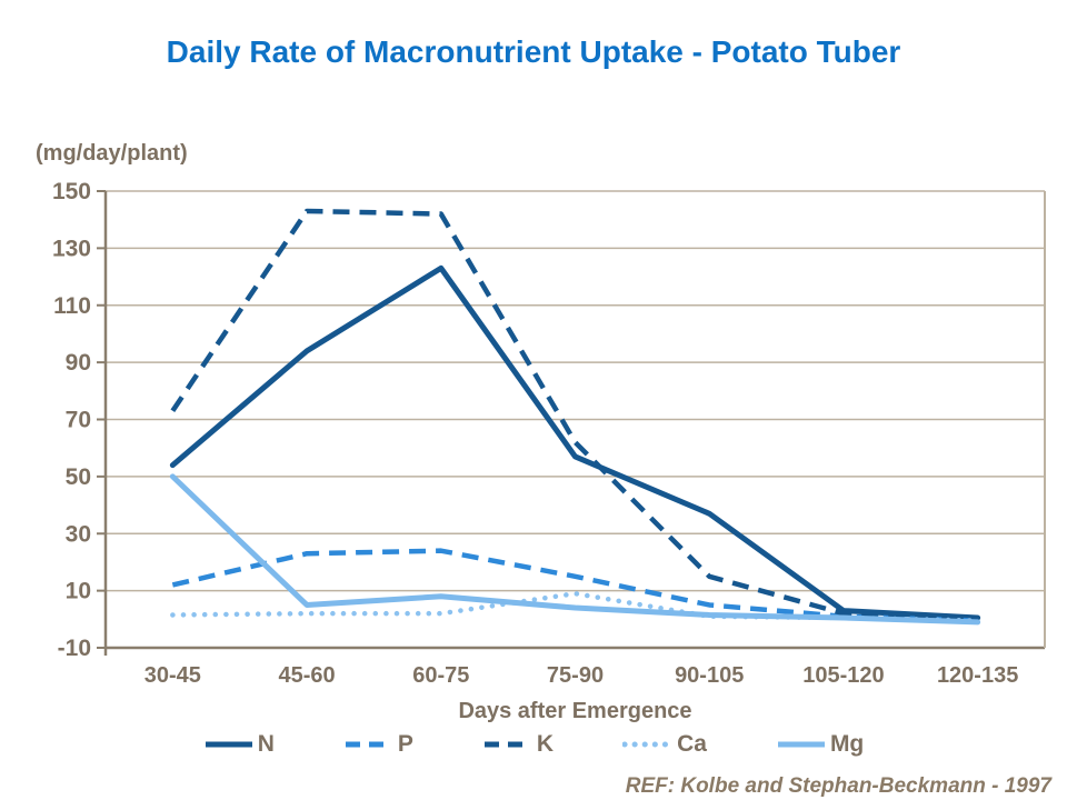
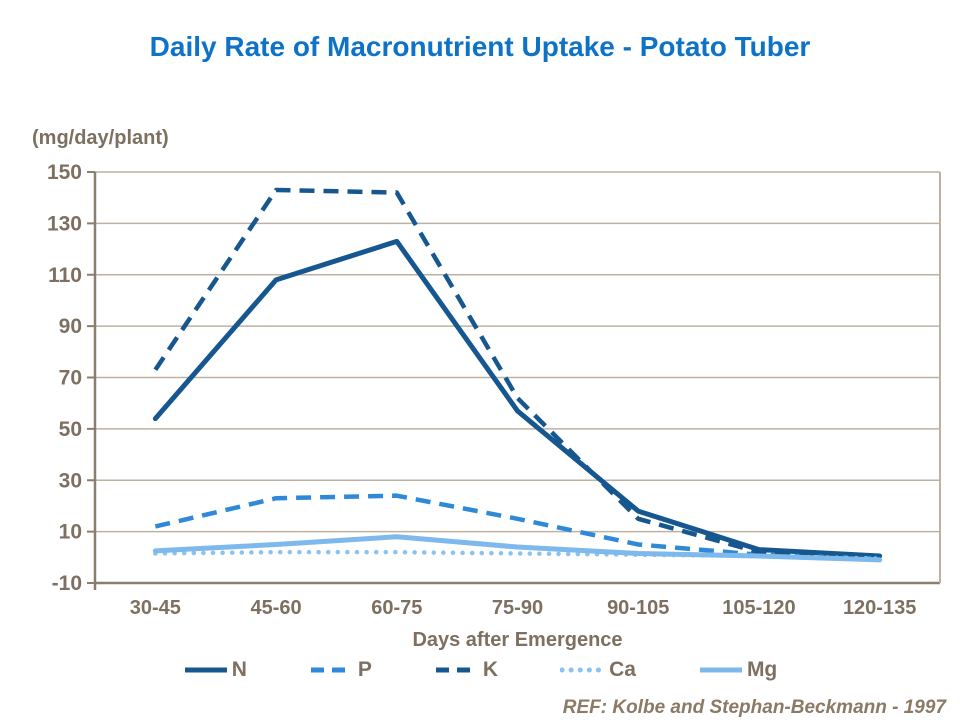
Mg/30-45: 50 -> 2
N/45-60: 94 -> 108
Ca/75-90: 9 -> 2
N/90-105: 37 -> 18
